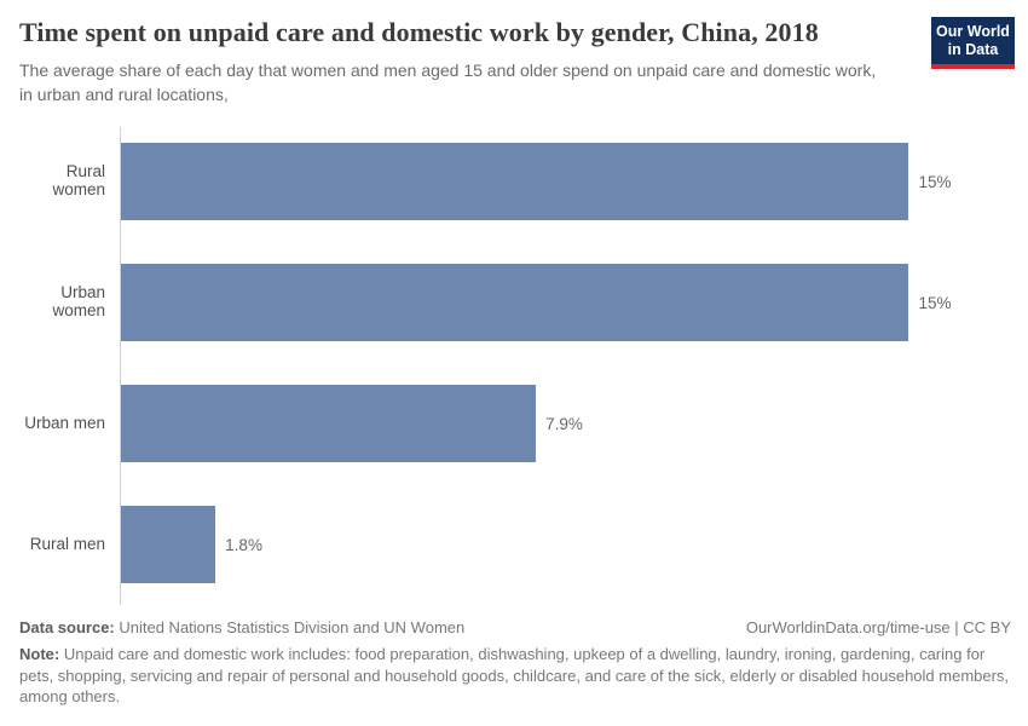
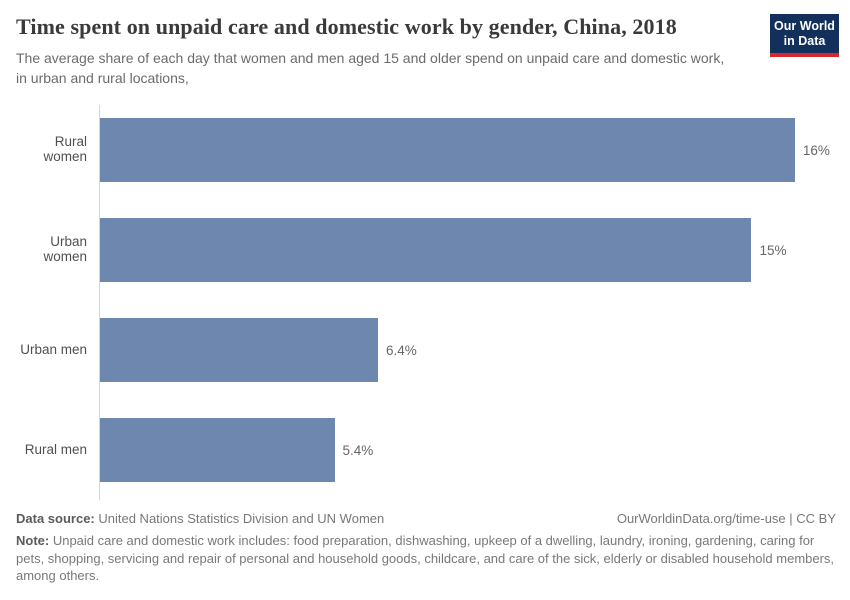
Rural women: 15% -> 16%
Urban men: 7.9% -> 6.4%
Rural men: 1.8% -> 5.4%
